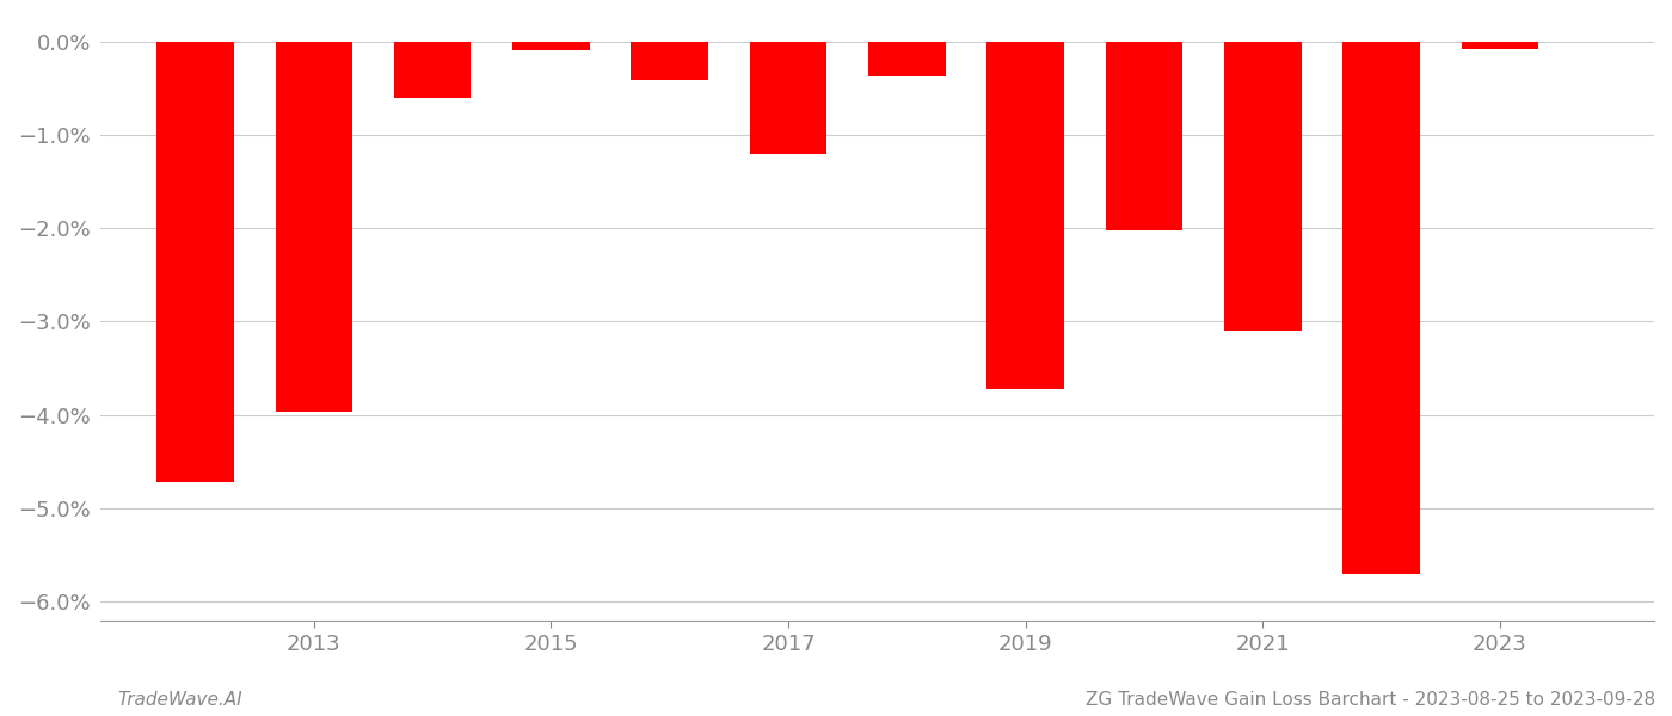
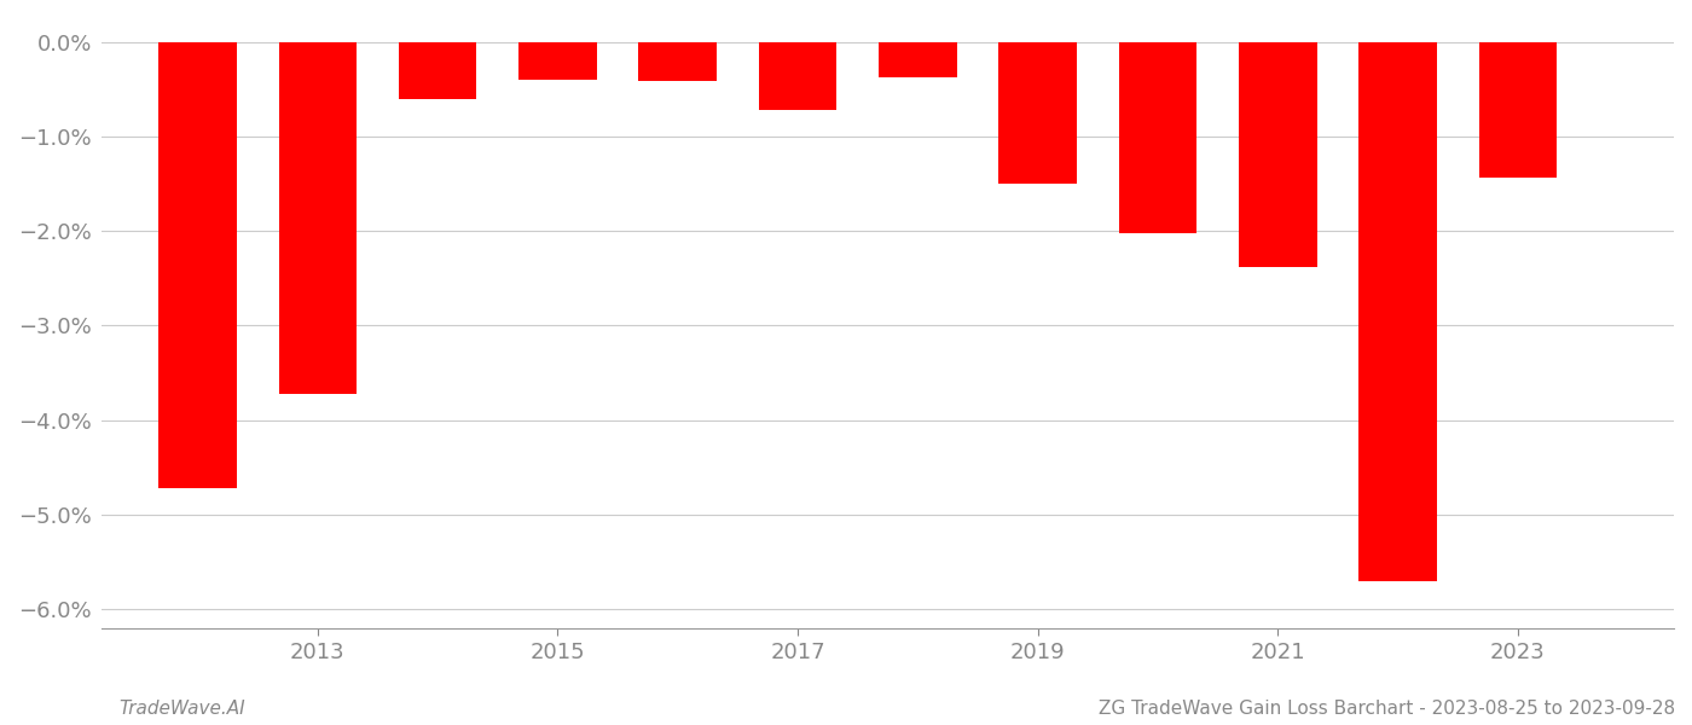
2013: -3.97% -> -3.72%
2015: -0.10% -> -0.40%
2017: -1.20% -> -0.72%
2019: -3.72% -> -1.50%
2021: -3.10% -> -2.38%
2023: -0.08% -> -1.44%
